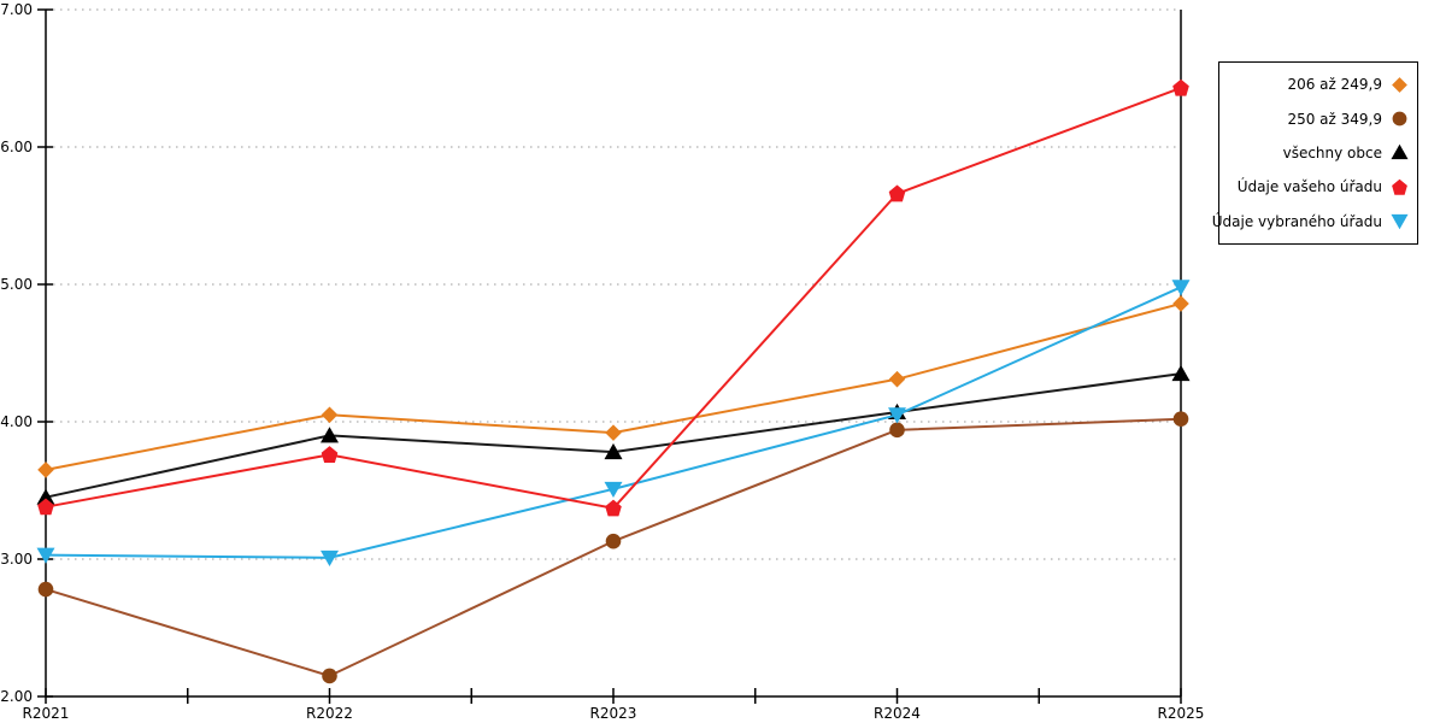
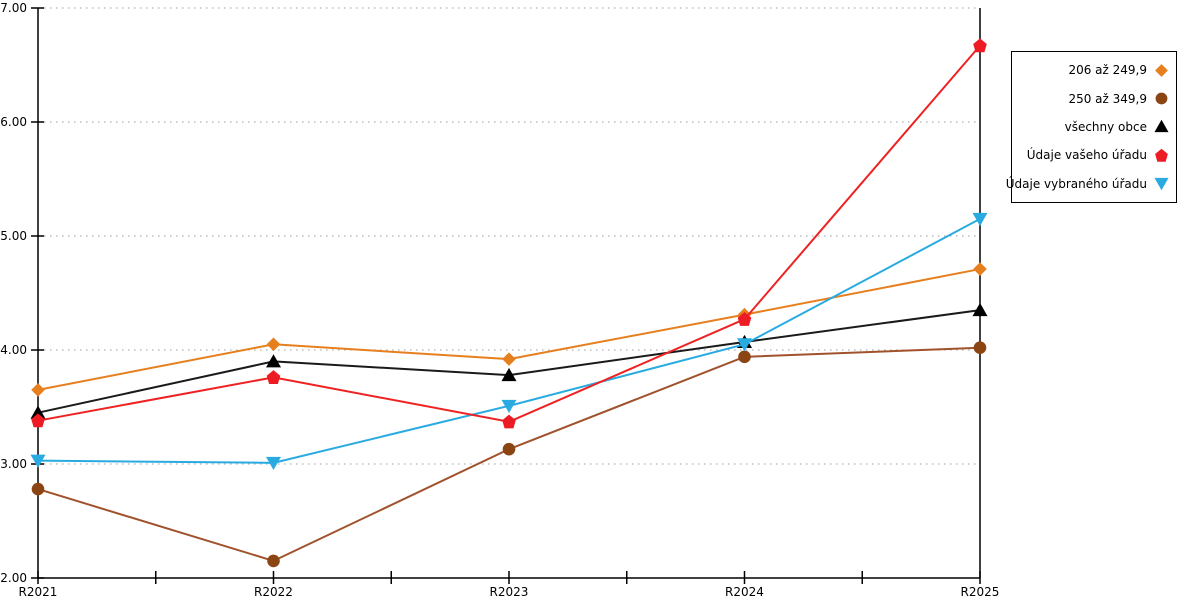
Údaje vašeho úřadu/R2024: 5.66 -> 4.27
206 až 249,9/R2025: 4.86 -> 4.71
Údaje vašeho úřadu/R2025: 6.43 -> 6.67
Údaje vybraného úřadu/R2025: 4.98 -> 5.15
